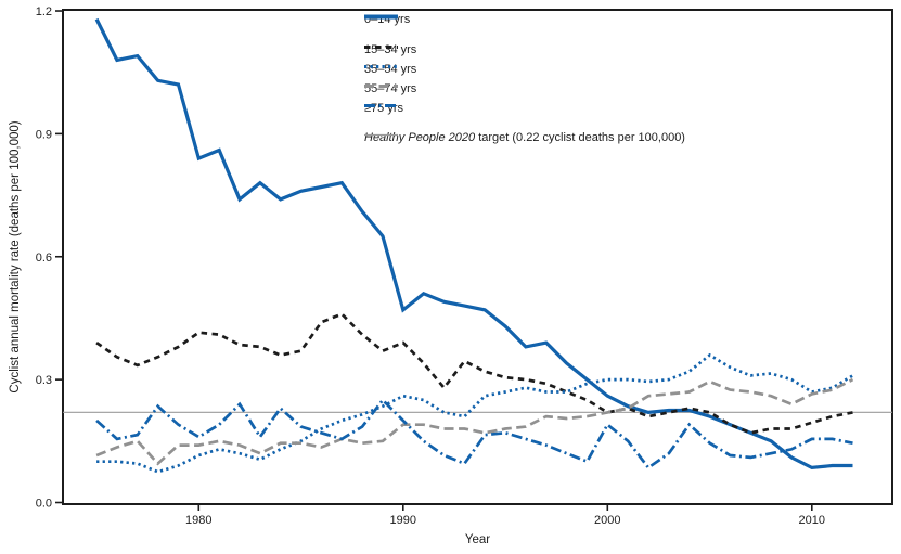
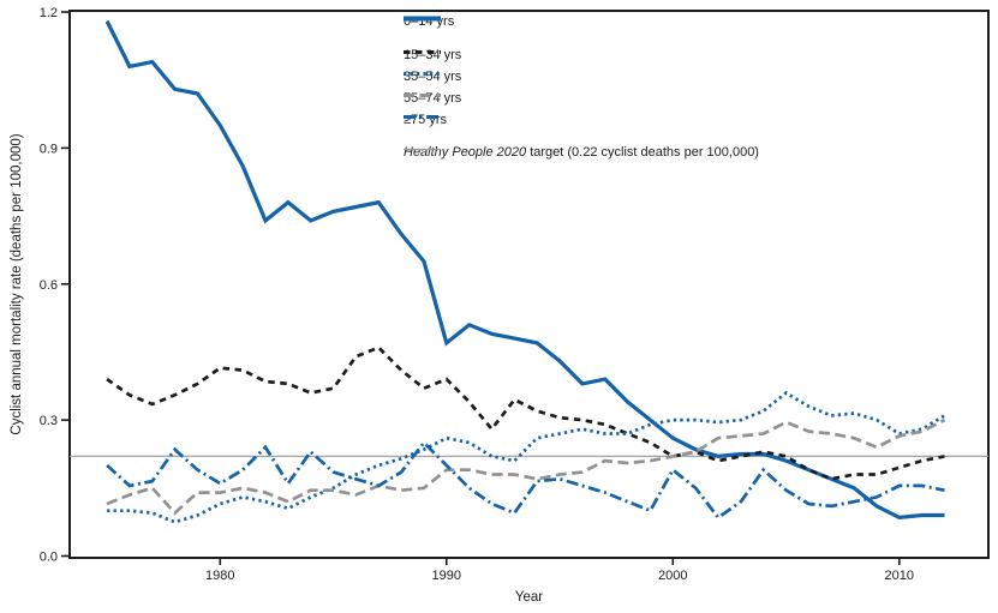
0–14 yrs/1980: 0.84 -> 0.95
